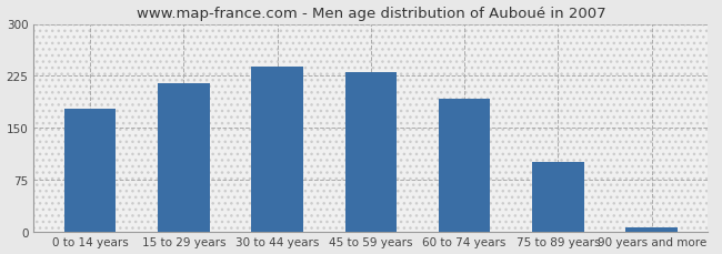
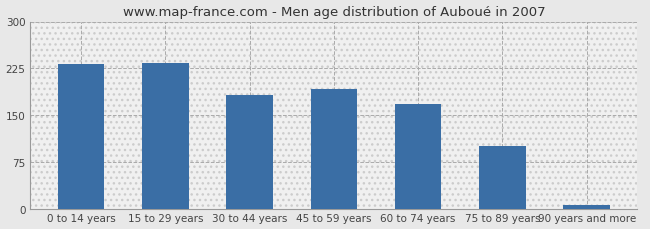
0 to 14 years: 178 -> 232
15 to 29 years: 215 -> 234
30 to 44 years: 238 -> 182
45 to 59 years: 230 -> 192
60 to 74 years: 192 -> 168
